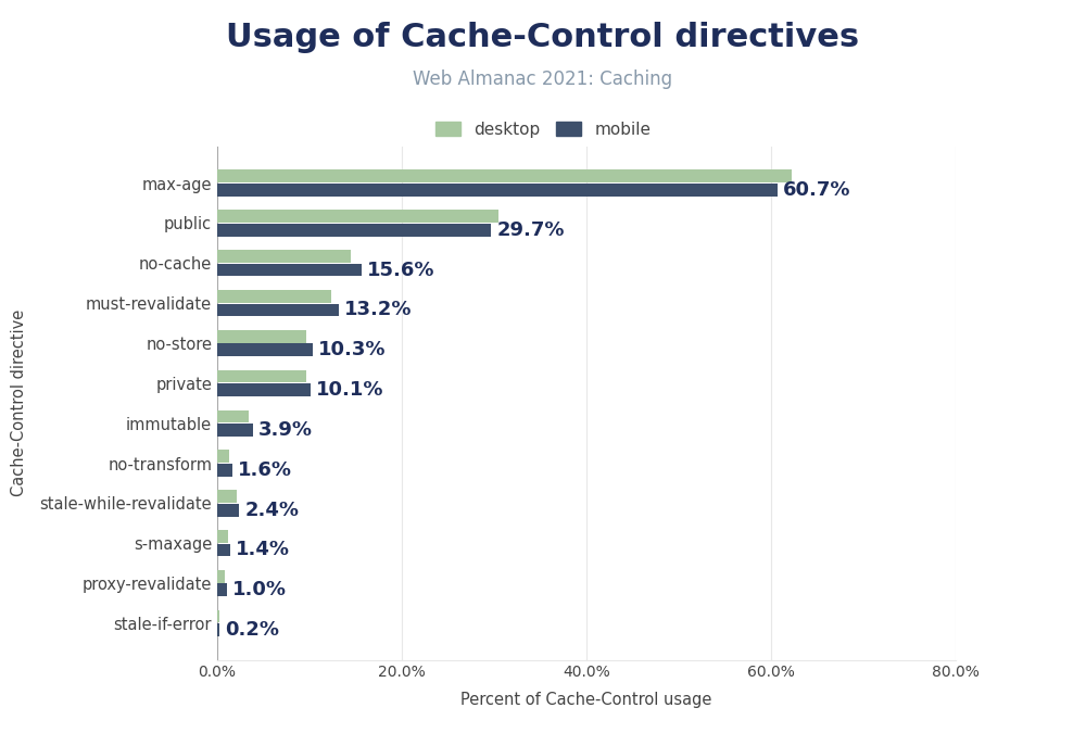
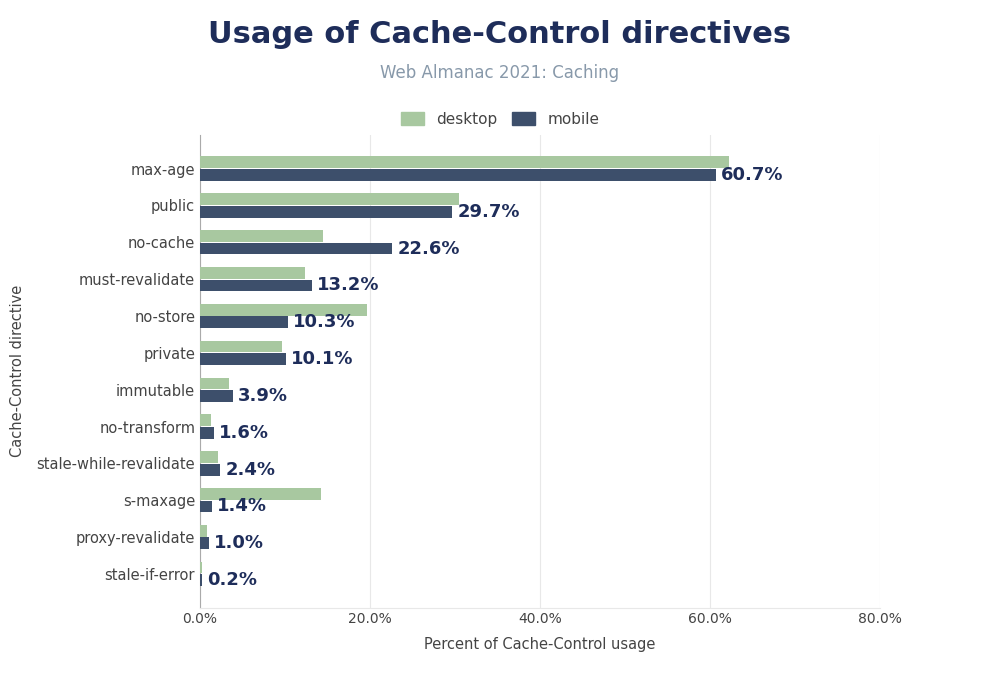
mobile/no-cache: 15.6% -> 22.6%
desktop/no-store: 9.6% -> 19.6%
desktop/s-maxage: 1.1% -> 14.2%
